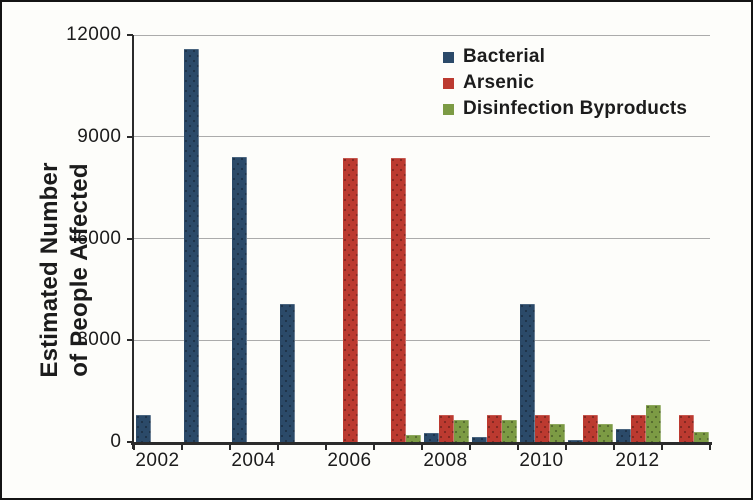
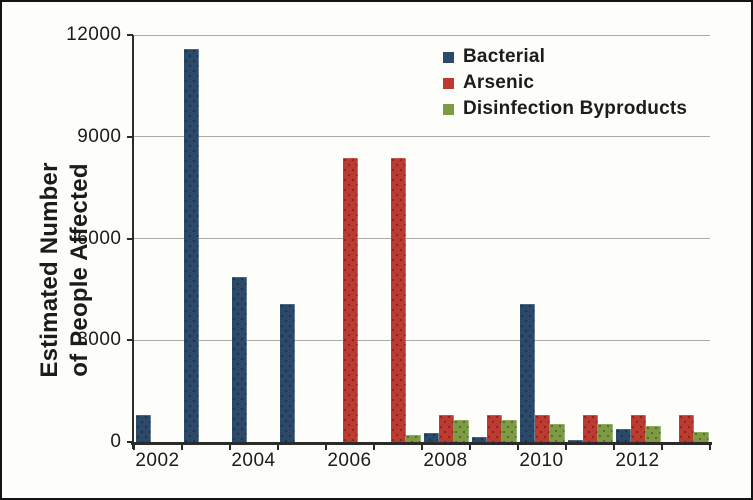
Bacterial/2004: 8400 -> 4900
Disinfection Byproducts/2012: 1100 -> 500
